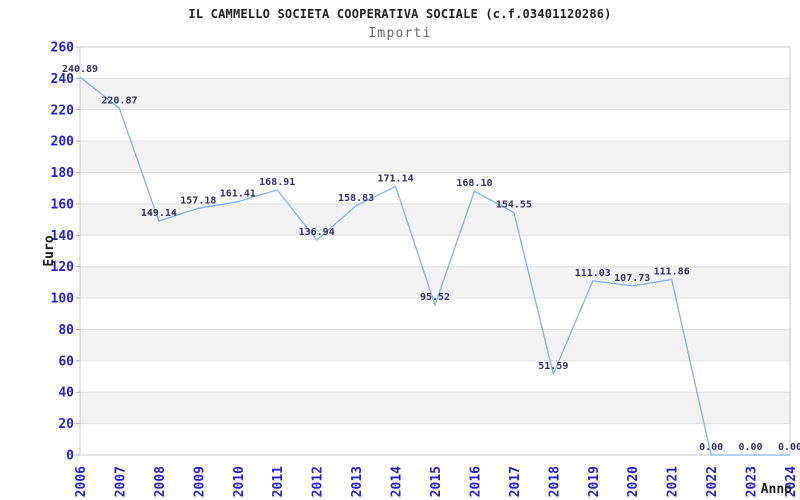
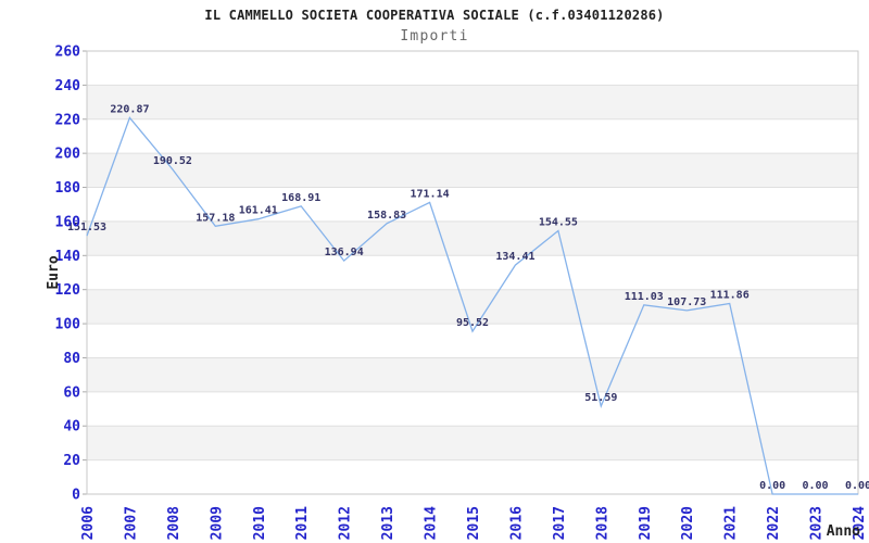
2006: 240.89 -> 151.53
2008: 149.14 -> 190.52
2016: 168.10 -> 134.41
